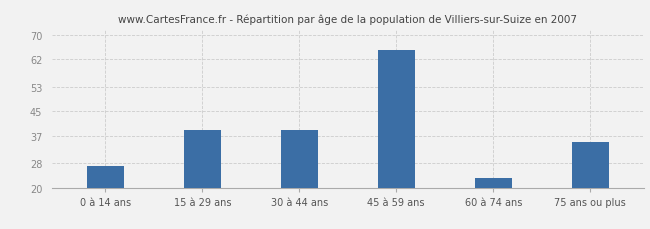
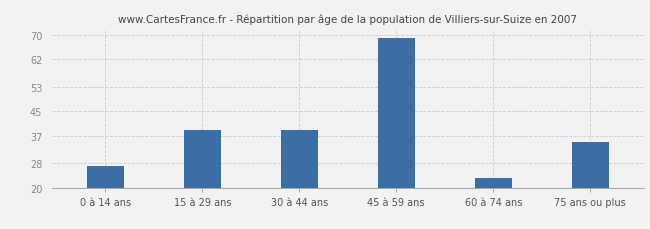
45 à 59 ans: 65 -> 69
